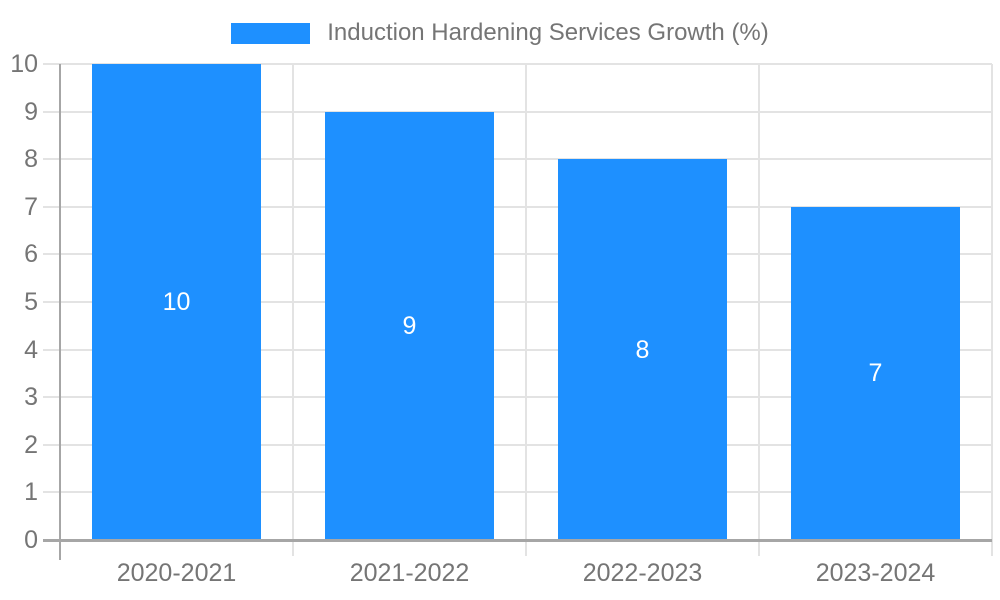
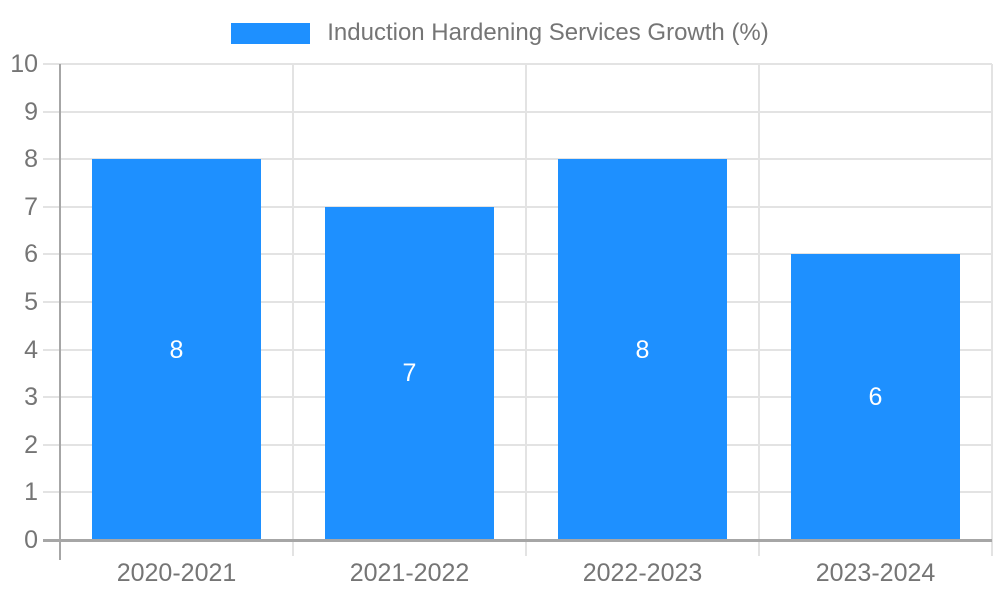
2020-2021: 10 -> 8
2021-2022: 9 -> 7
2023-2024: 7 -> 6
